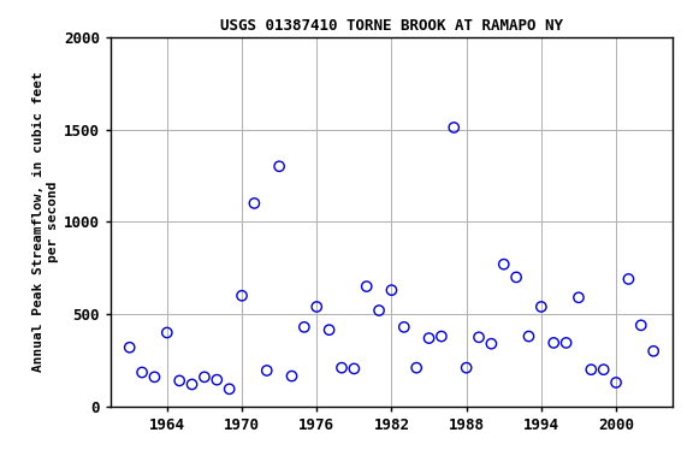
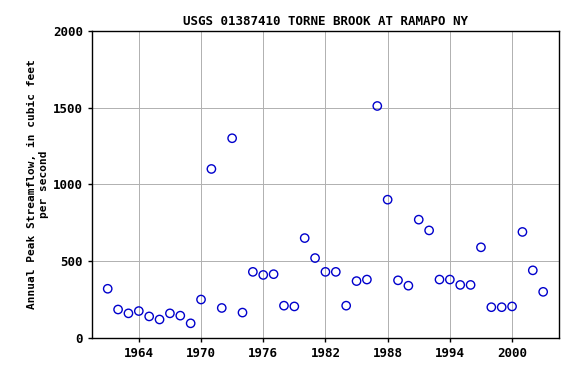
1964: 400 -> 180
1970: 600 -> 250
1976: 540 -> 410
1982: 630 -> 430
1988: 210 -> 900
1994: 540 -> 380
2000: 130 -> 200
